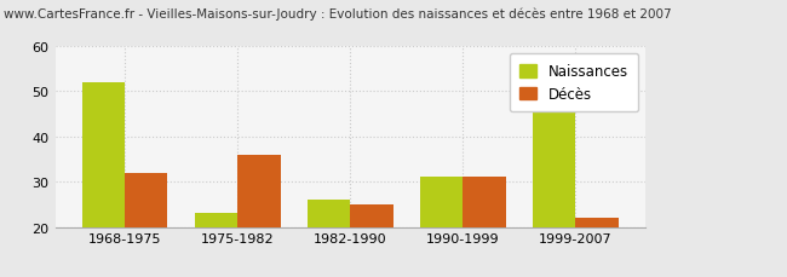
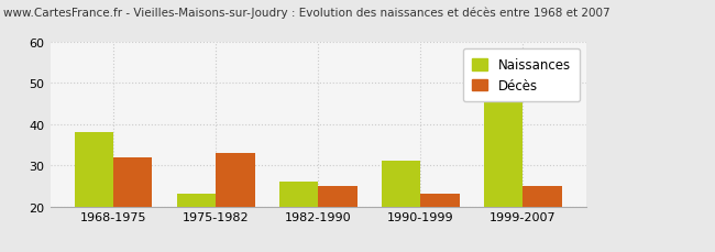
Naissances/1968-1975: 52 -> 38
Décès/1975-1982: 36 -> 33
Décès/1990-1999: 31 -> 23
Décès/1999-2007: 22 -> 25
